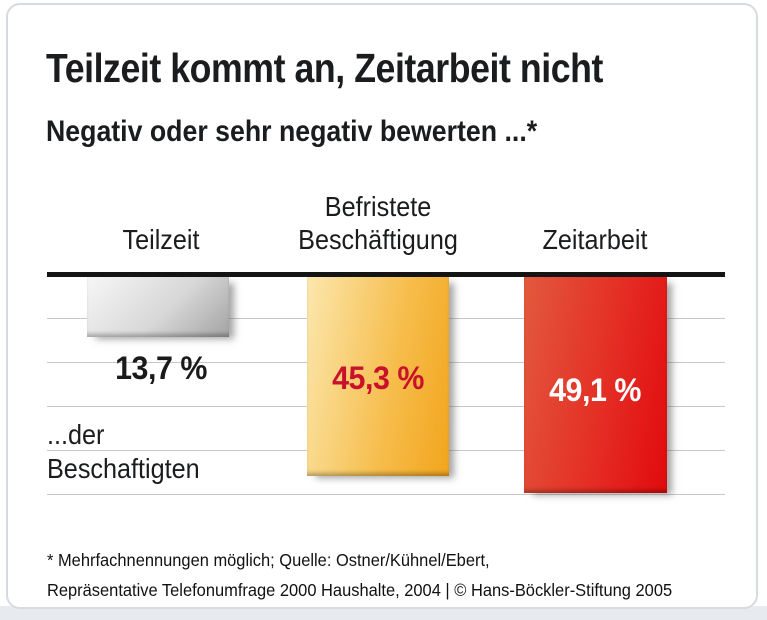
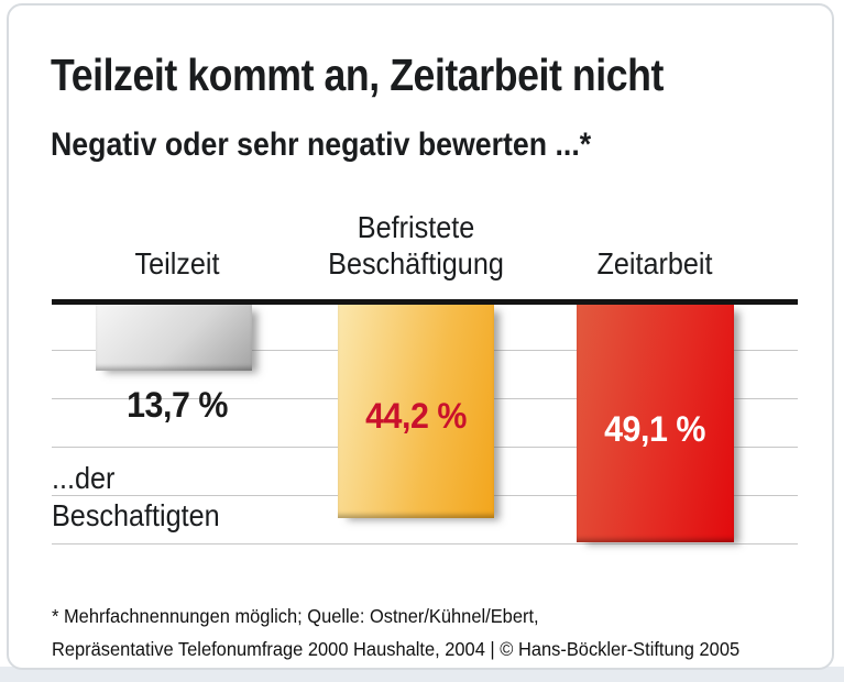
Befristete Beschäftigung: 45,3 -> 44,2
